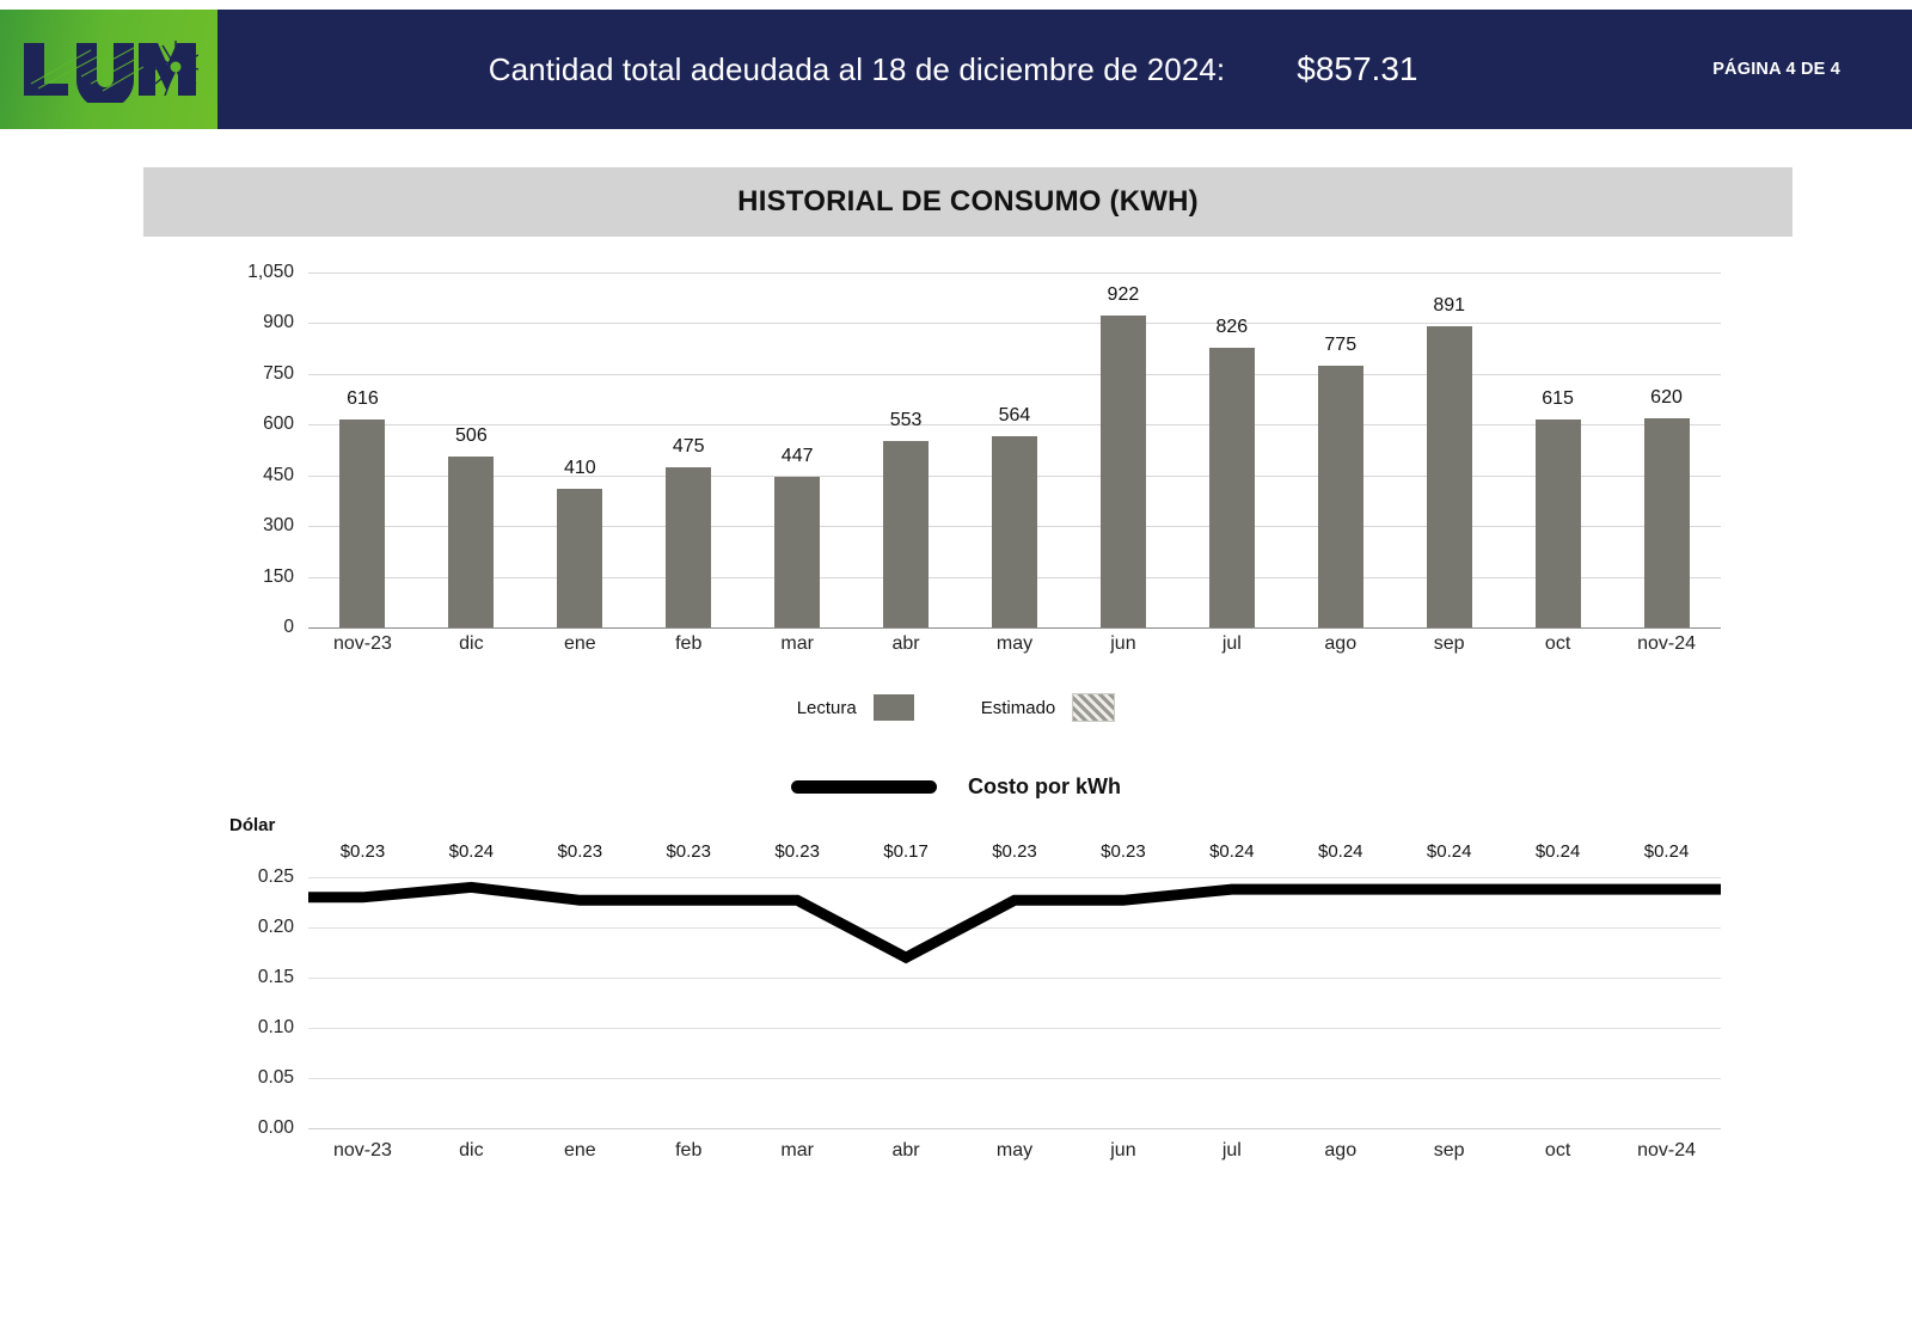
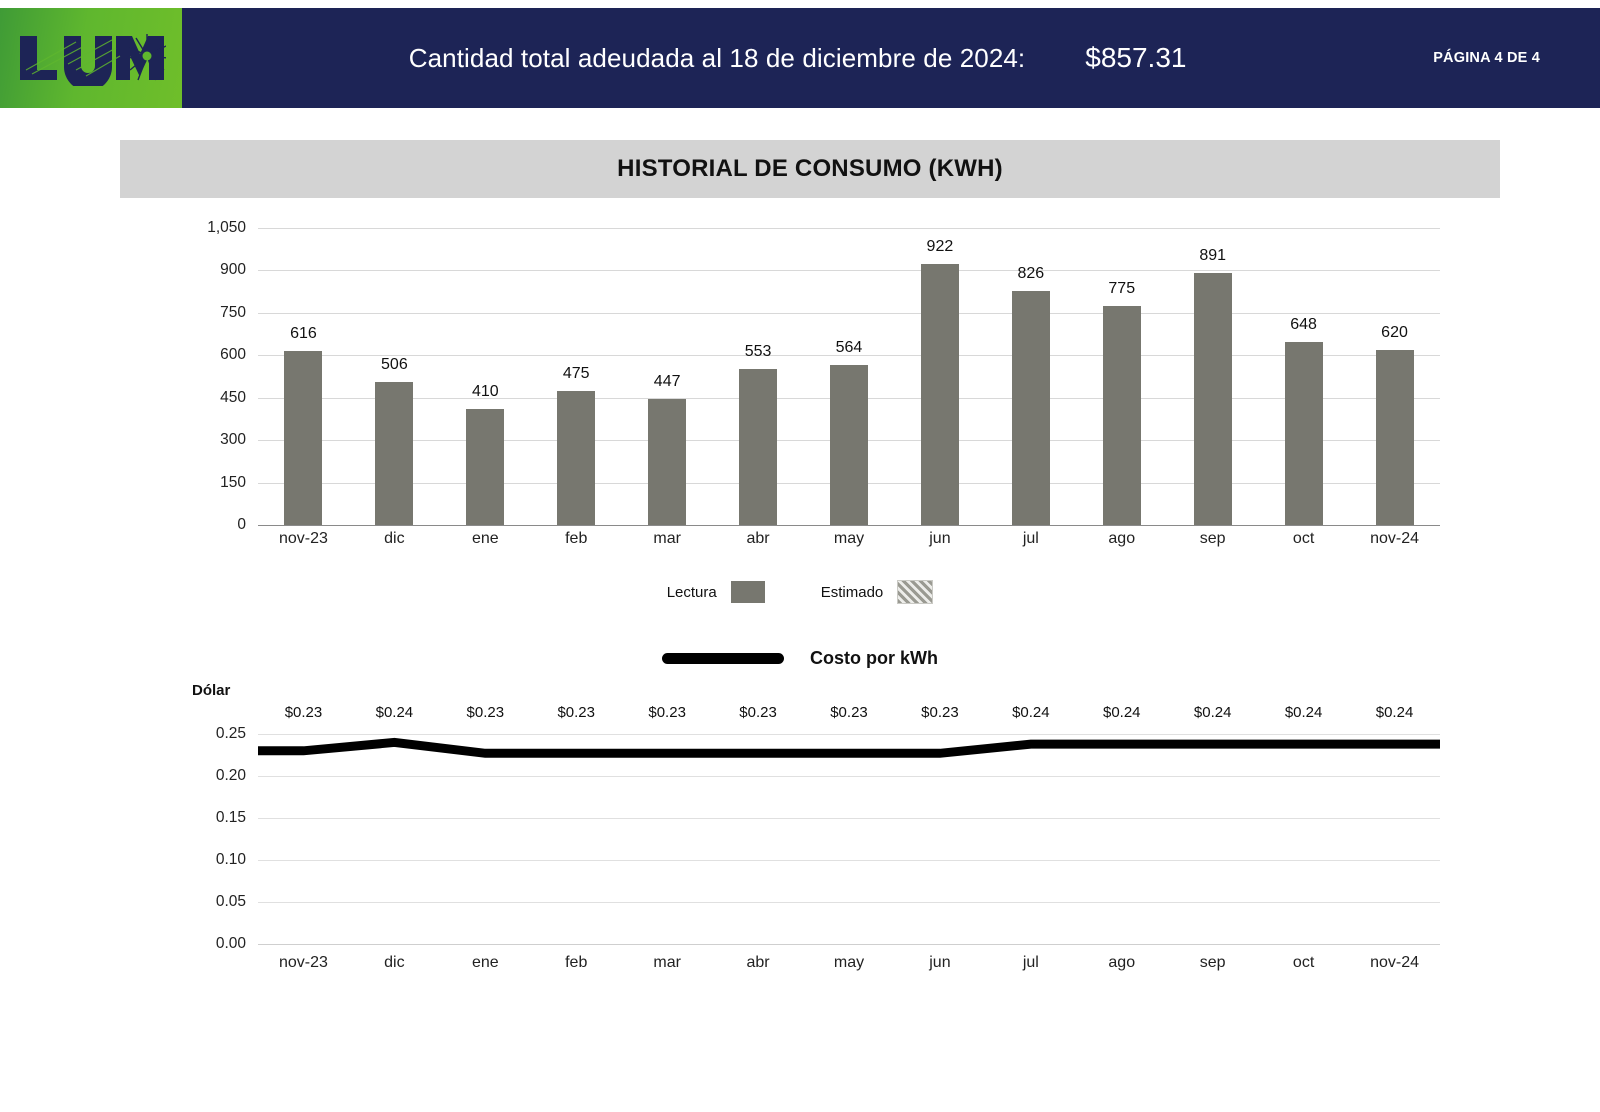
HISTORIAL DE CONSUMO (KWH)/oct: 615 -> 648
Costo por kWh/abr: $0.17 -> $0.23
